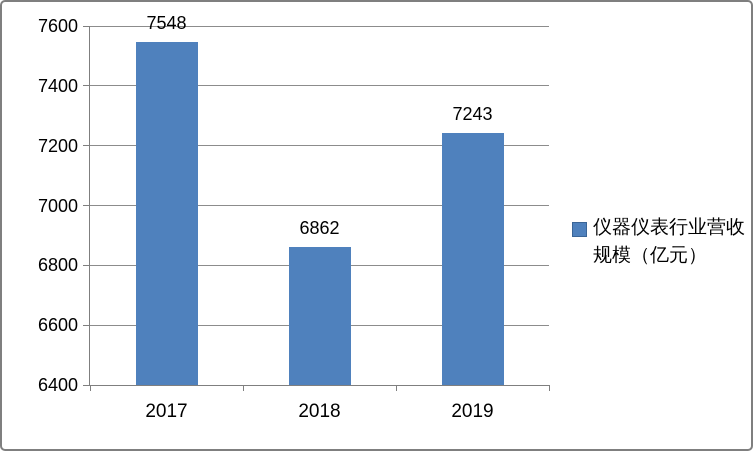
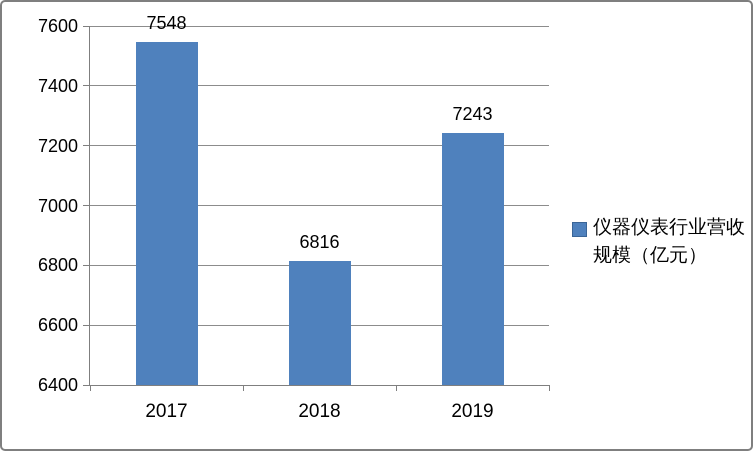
2018: 6862 -> 6816
